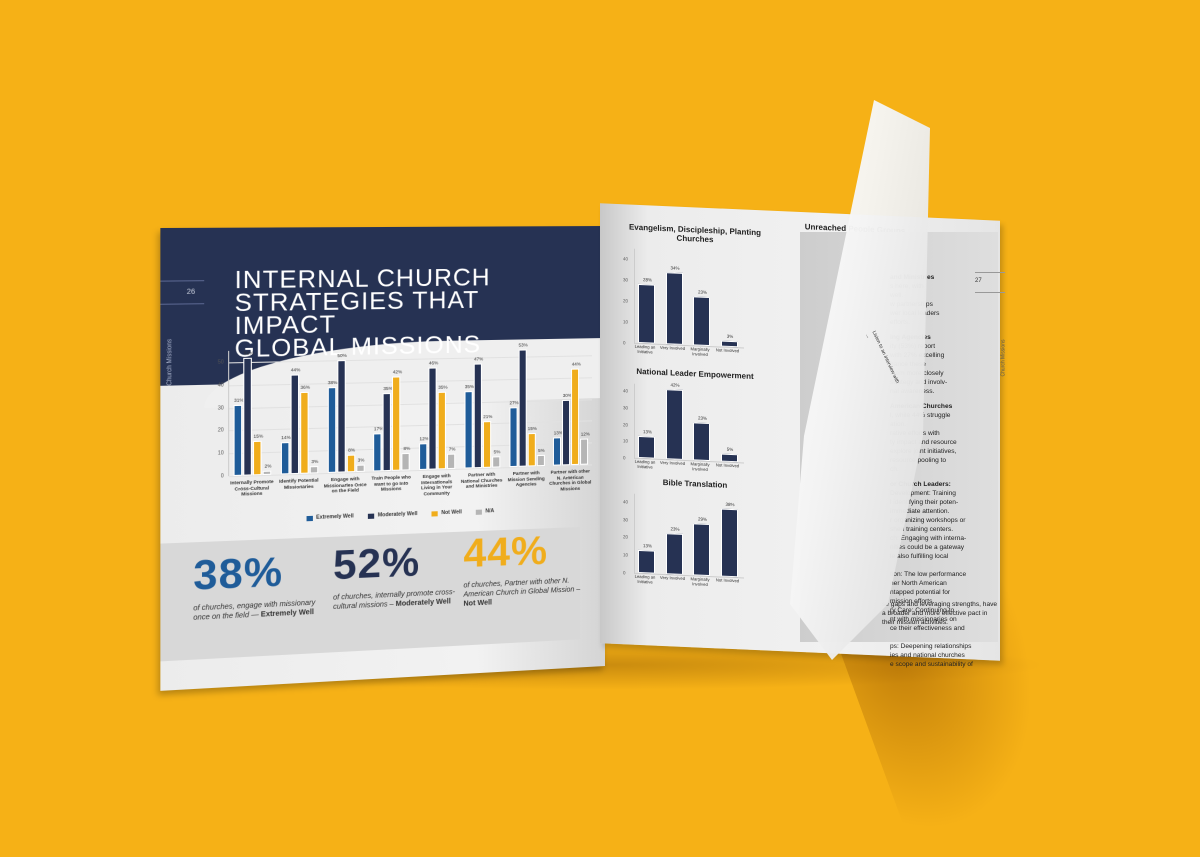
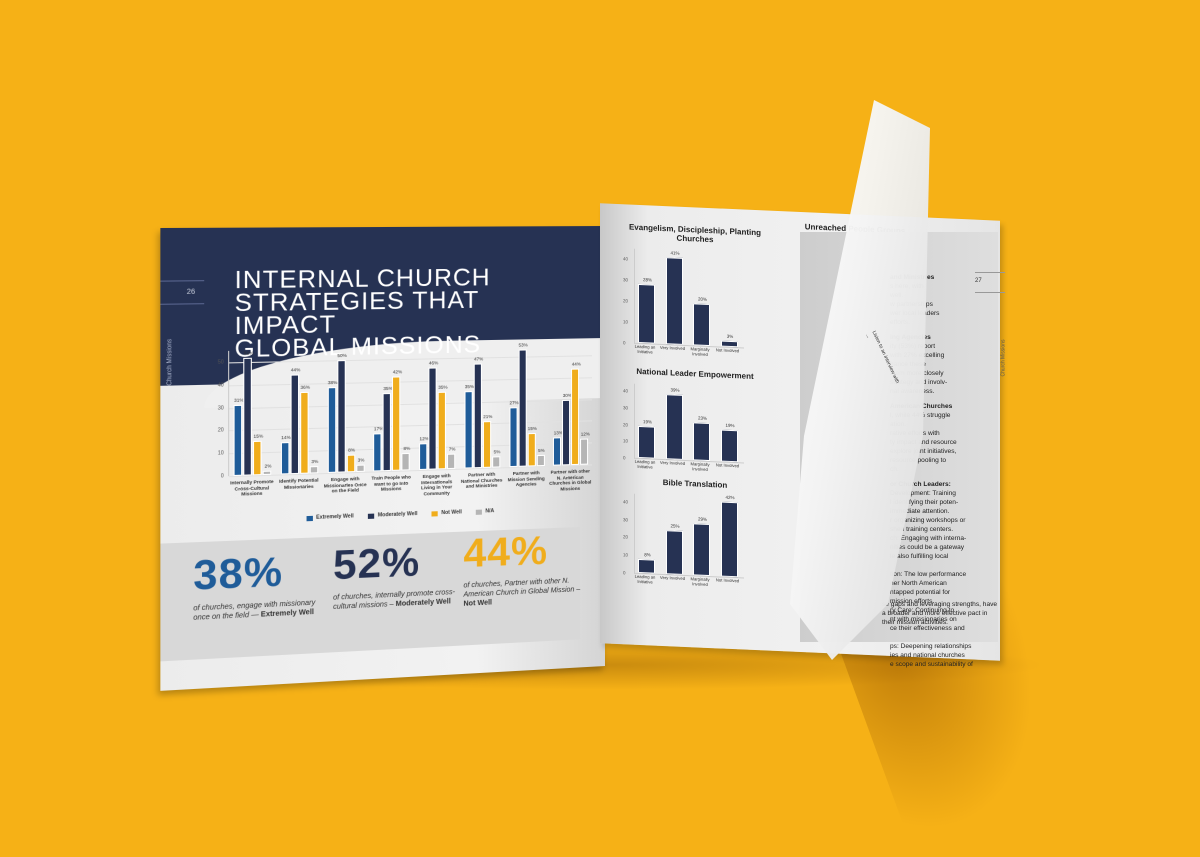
Evangelism, Discipleship, Planting Churches/Very Involved: 34% -> 41%
Evangelism, Discipleship, Planting Churches/Marginally Involved: 23% -> 20%
National Leader Empowerment/Leading an Initiative: 13% -> 19%
National Leader Empowerment/Very Involved: 42% -> 39%
National Leader Empowerment/Not Involved: 5% -> 19%
Bible Translation/Leading an Initiative: 13% -> 8%
Bible Translation/Very Involved: 23% -> 25%
Bible Translation/Not Involved: 38% -> 42%
